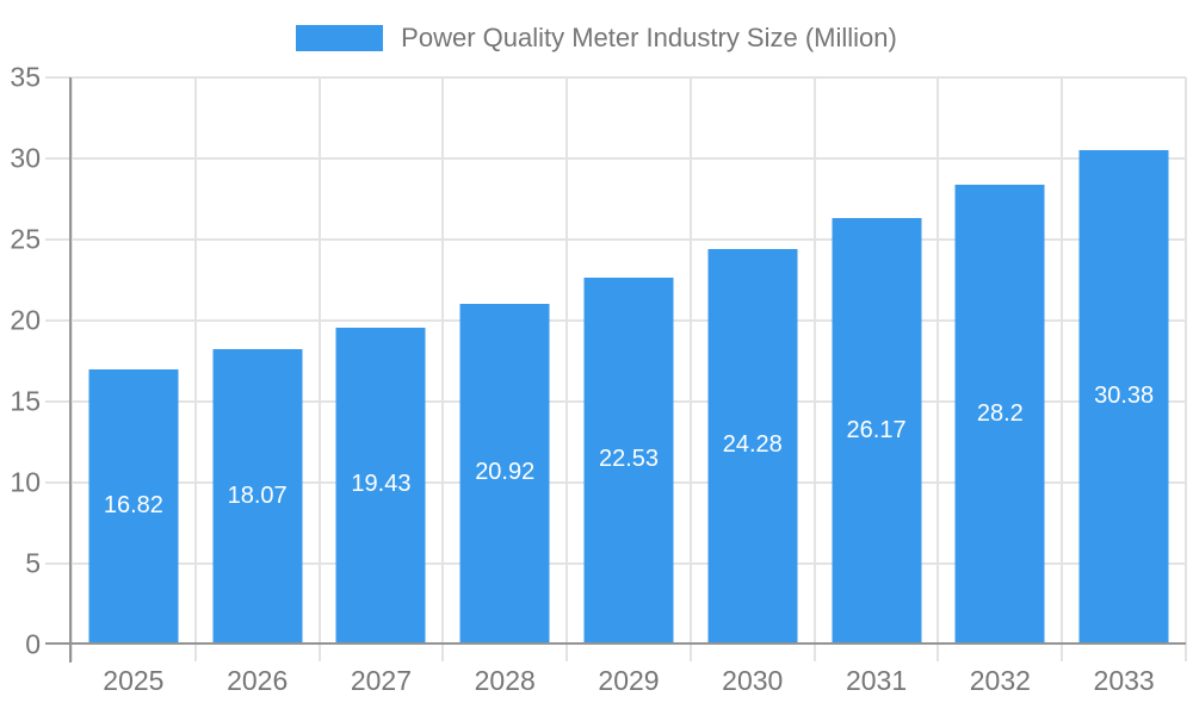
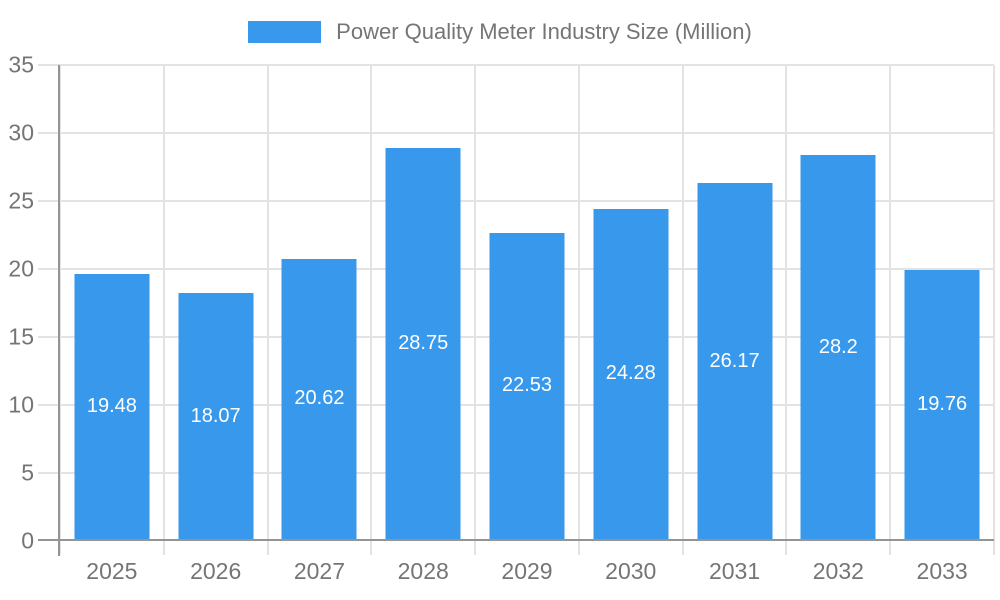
2025: 16.82 -> 19.48
2027: 19.43 -> 20.62
2028: 20.92 -> 28.75
2033: 30.38 -> 19.76
